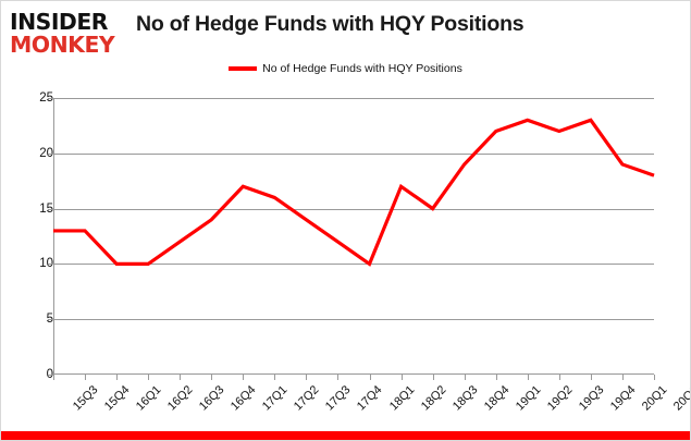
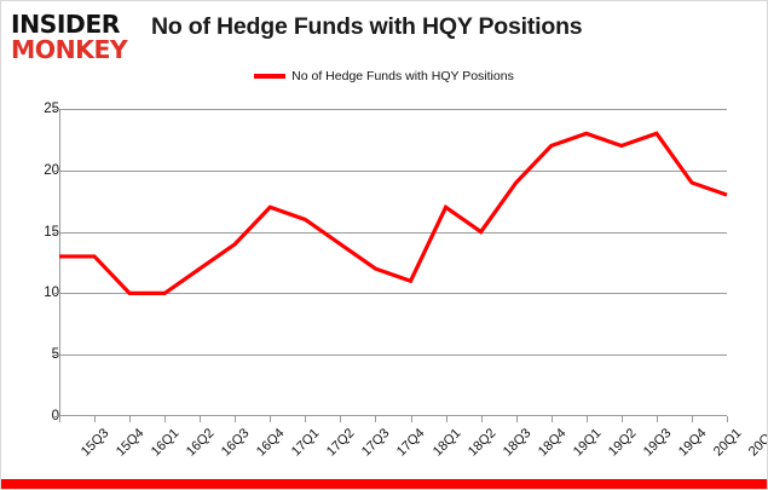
18Q1: 10 -> 11
